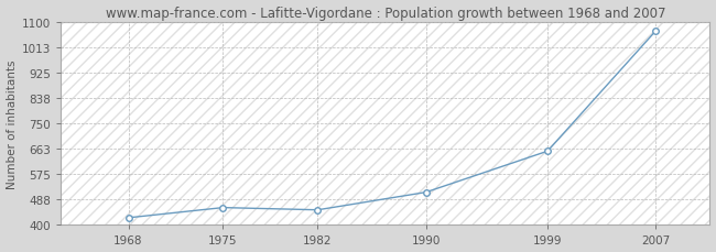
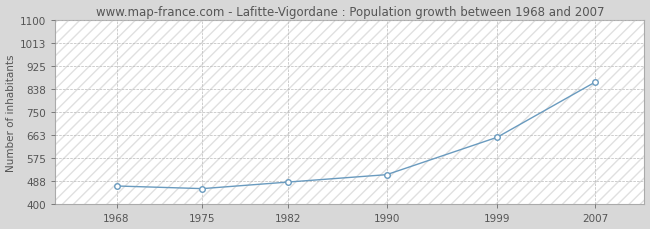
1968: 425 -> 470
1982: 452 -> 485
2007: 1070 -> 865
